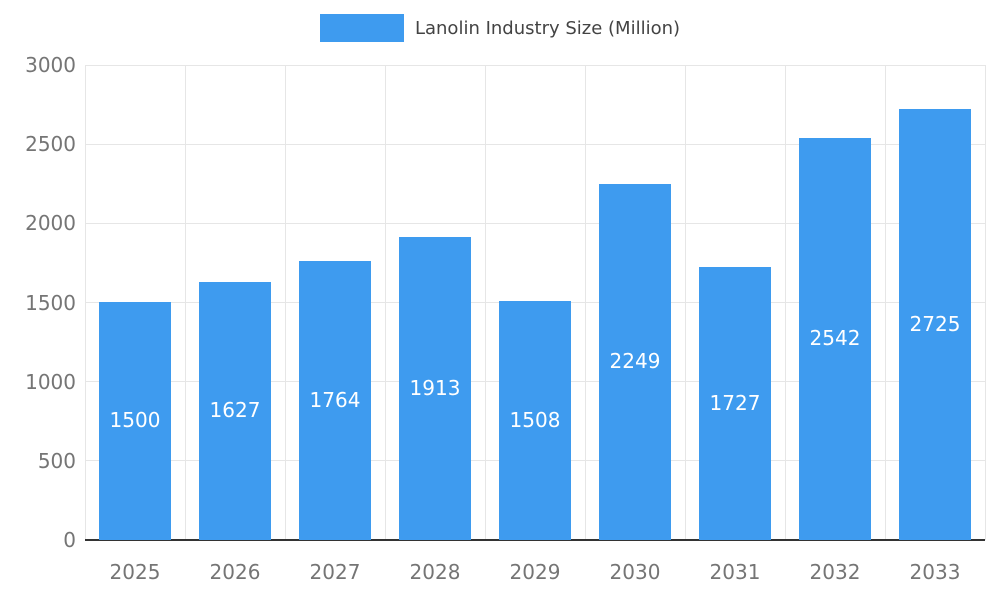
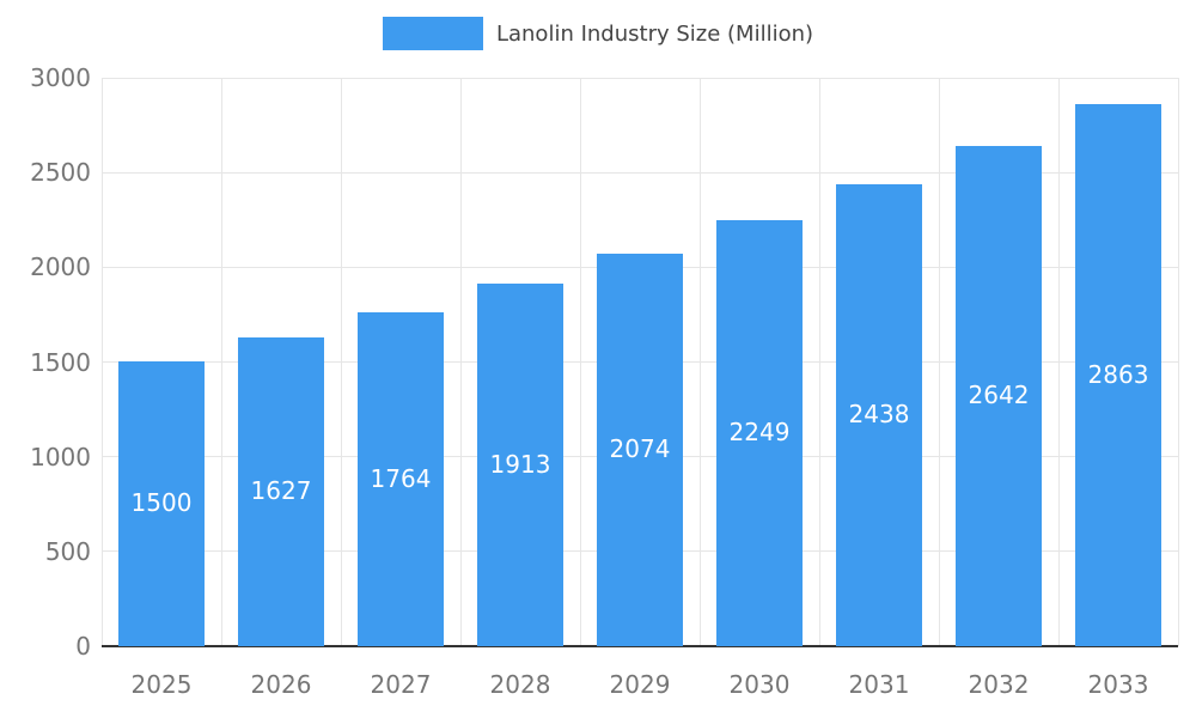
2029: 1508 -> 2074
2031: 1727 -> 2438
2032: 2542 -> 2642
2033: 2725 -> 2863
